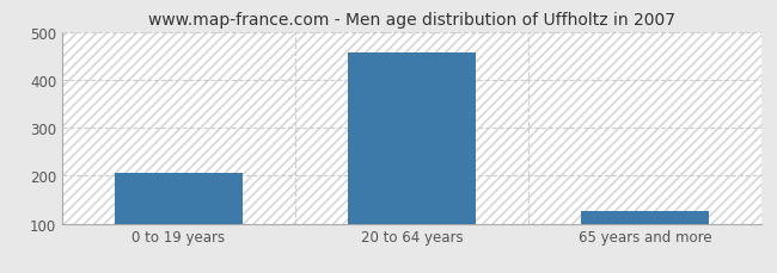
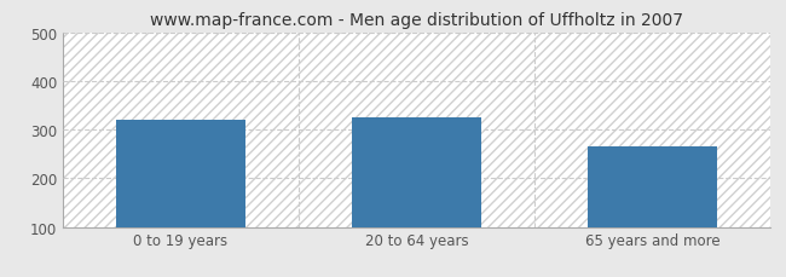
0 to 19 years: 207 -> 320
20 to 64 years: 456 -> 325
65 years and more: 126 -> 265
